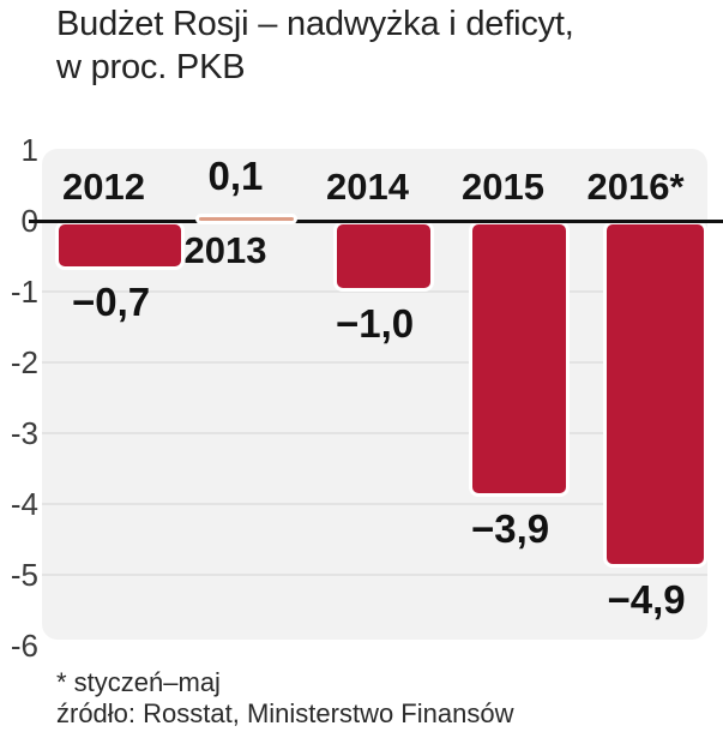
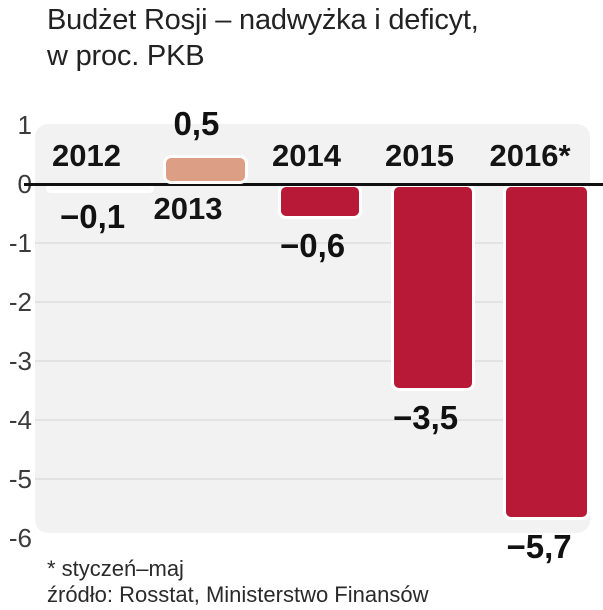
2012: −0,7 -> −0,1
2013: 0,1 -> 0,5
2014: −1,0 -> −0,6
2015: −3,9 -> −3,5
2016*: −4,9 -> −5,7
